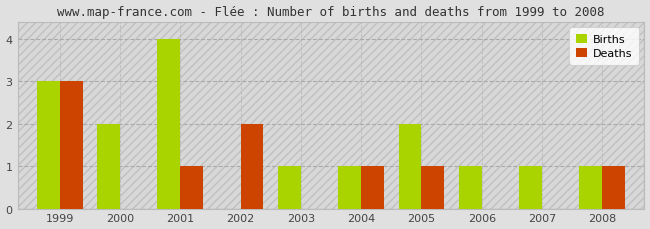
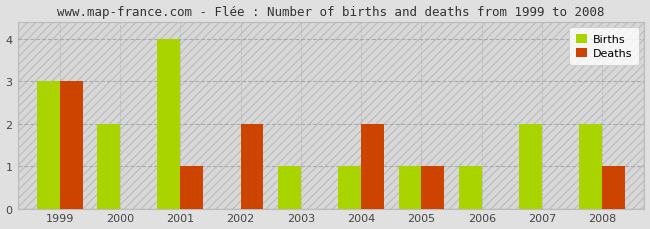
Deaths/2004: 1 -> 2
Births/2005: 2 -> 1
Births/2007: 1 -> 2
Births/2008: 1 -> 2
